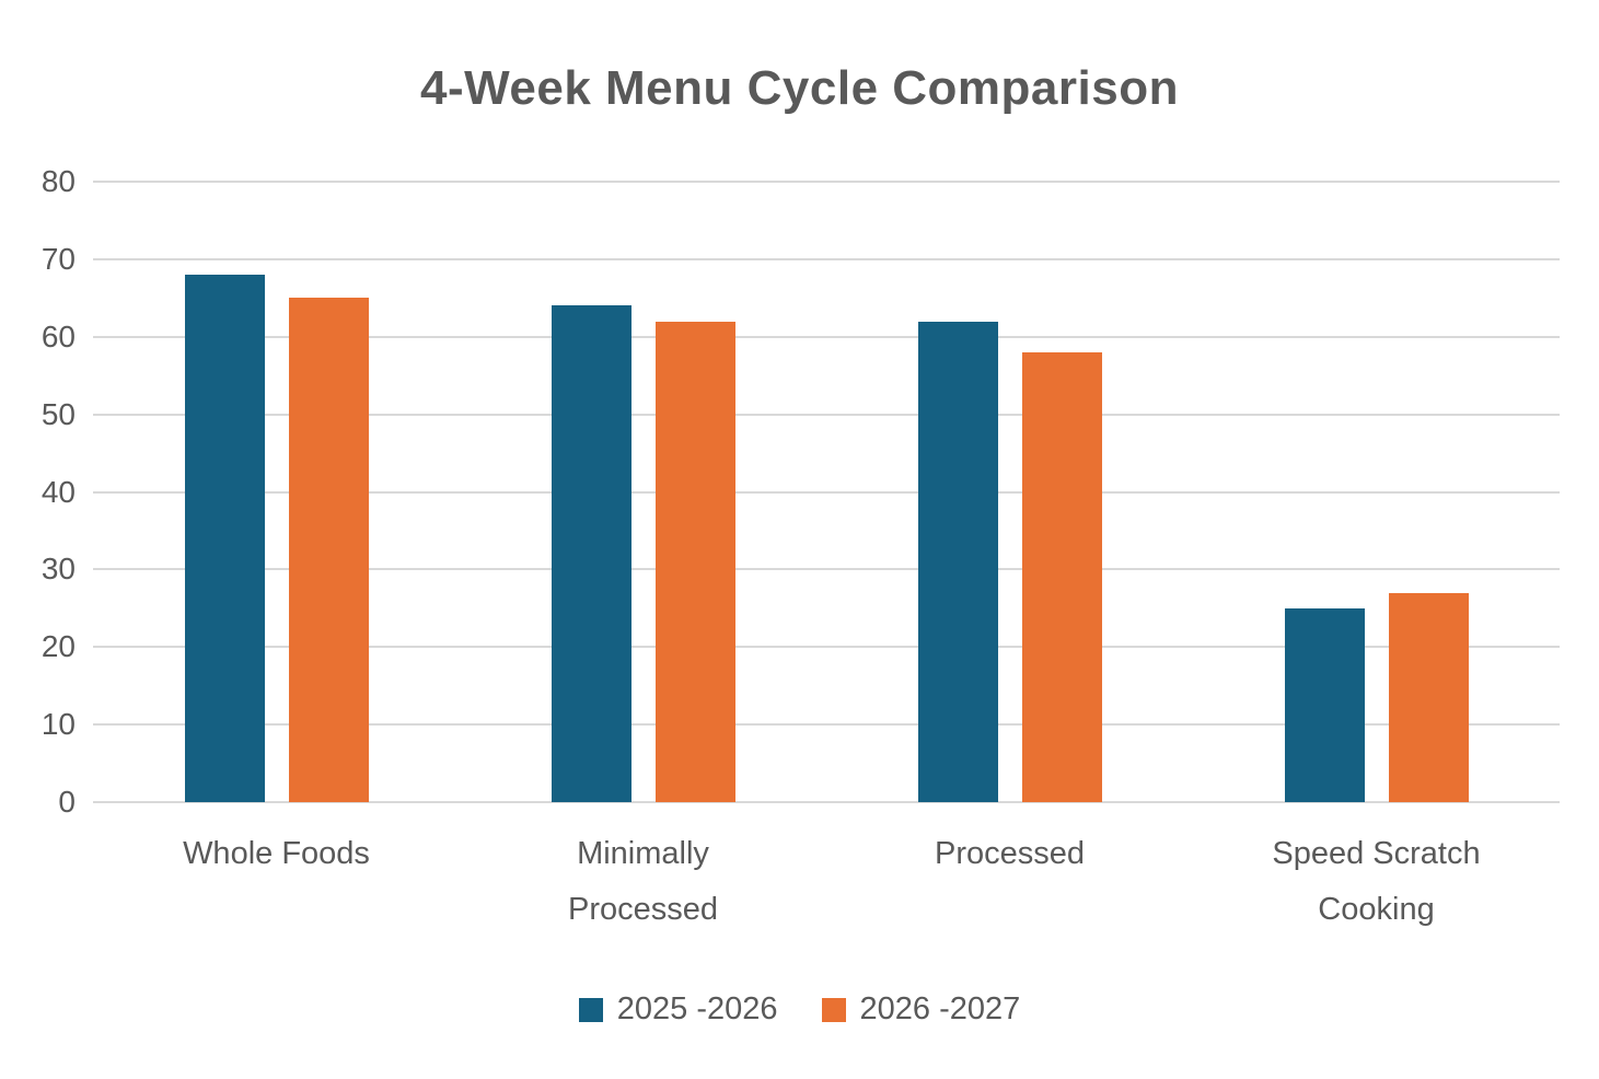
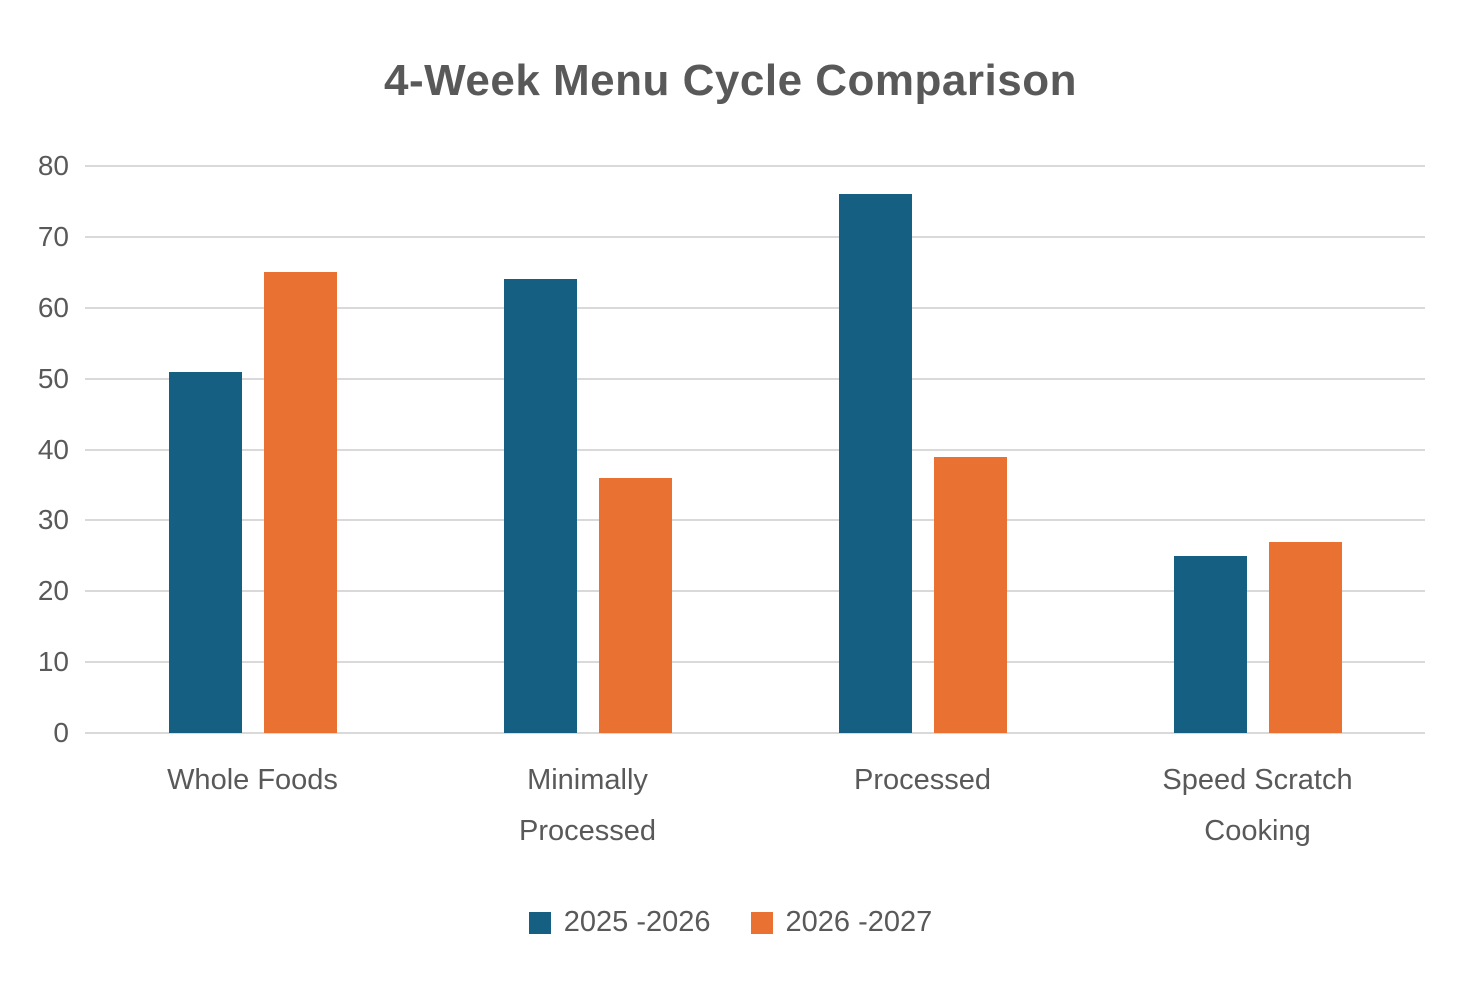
2025 -2026/Whole Foods: 68 -> 51
2026 -2027/Minimally Processed: 62 -> 36
2025 -2026/Processed: 62 -> 76
2026 -2027/Processed: 58 -> 39
